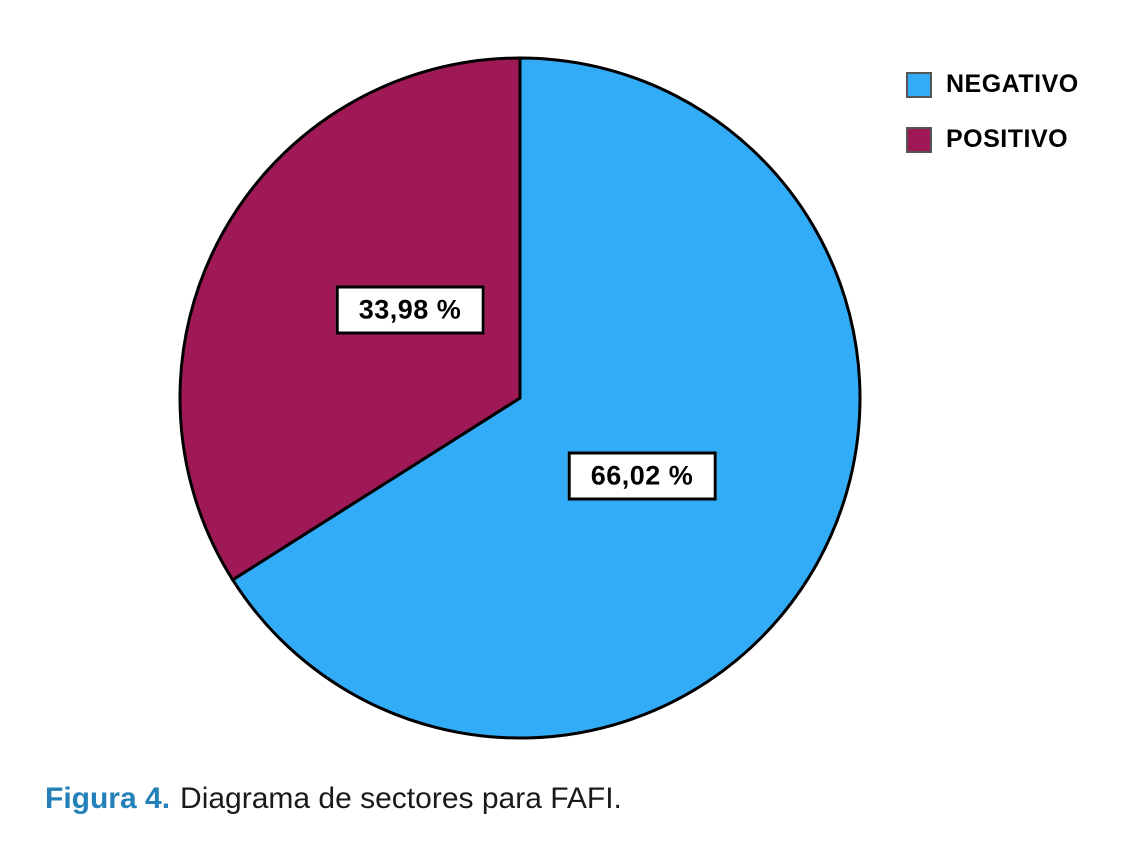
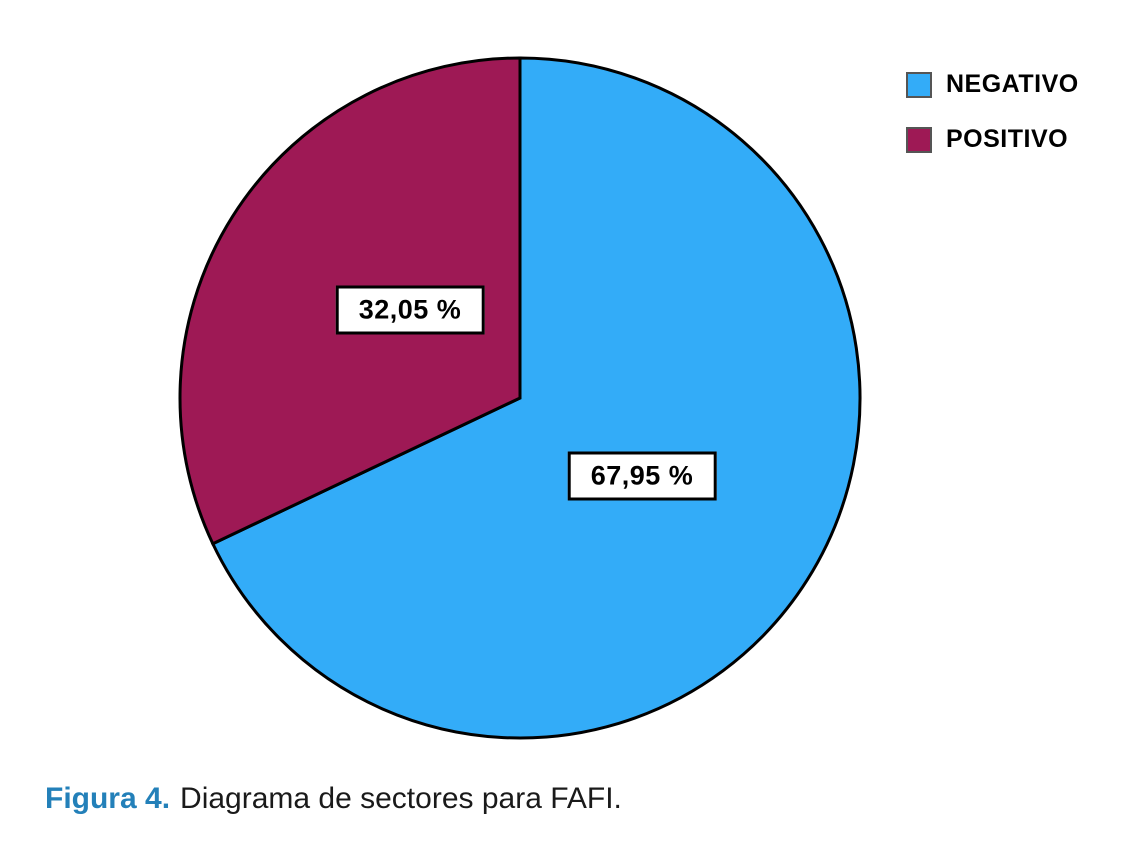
NEGATIVO: 66,02 -> 67,95
POSITIVO: 33,98 -> 32,05
